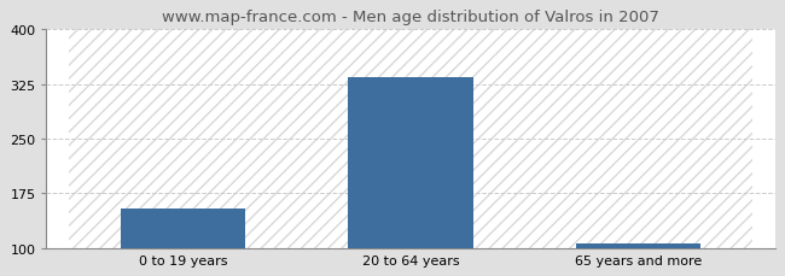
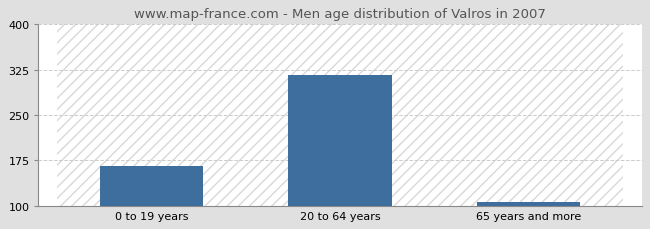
0 to 19 years: 155 -> 166
20 to 64 years: 335 -> 316
